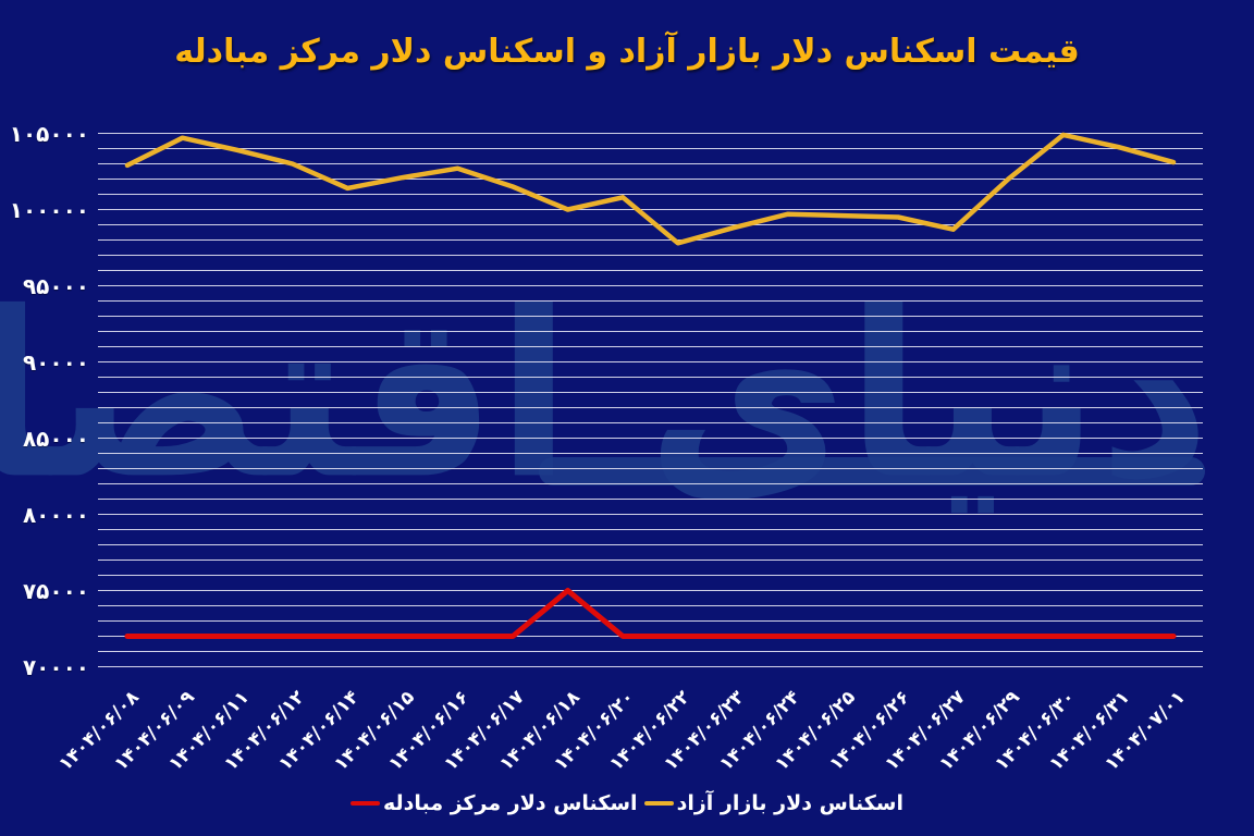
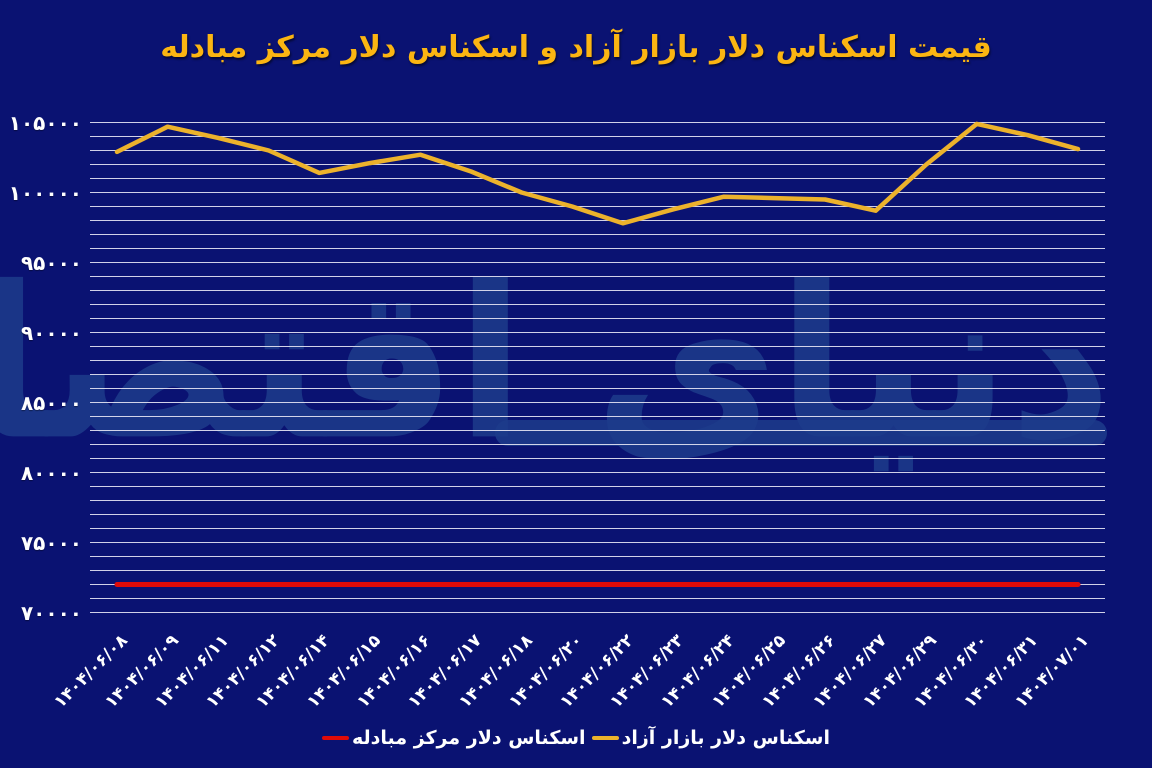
اسکناس دلار مرکز مبادله/۱۴۰۴/۰۶/۱۸: 75000 -> 72000
اسکناس دلار بازار آزاد/۱۴۰۴/۰۶/۲۰: 100800 -> 99000
